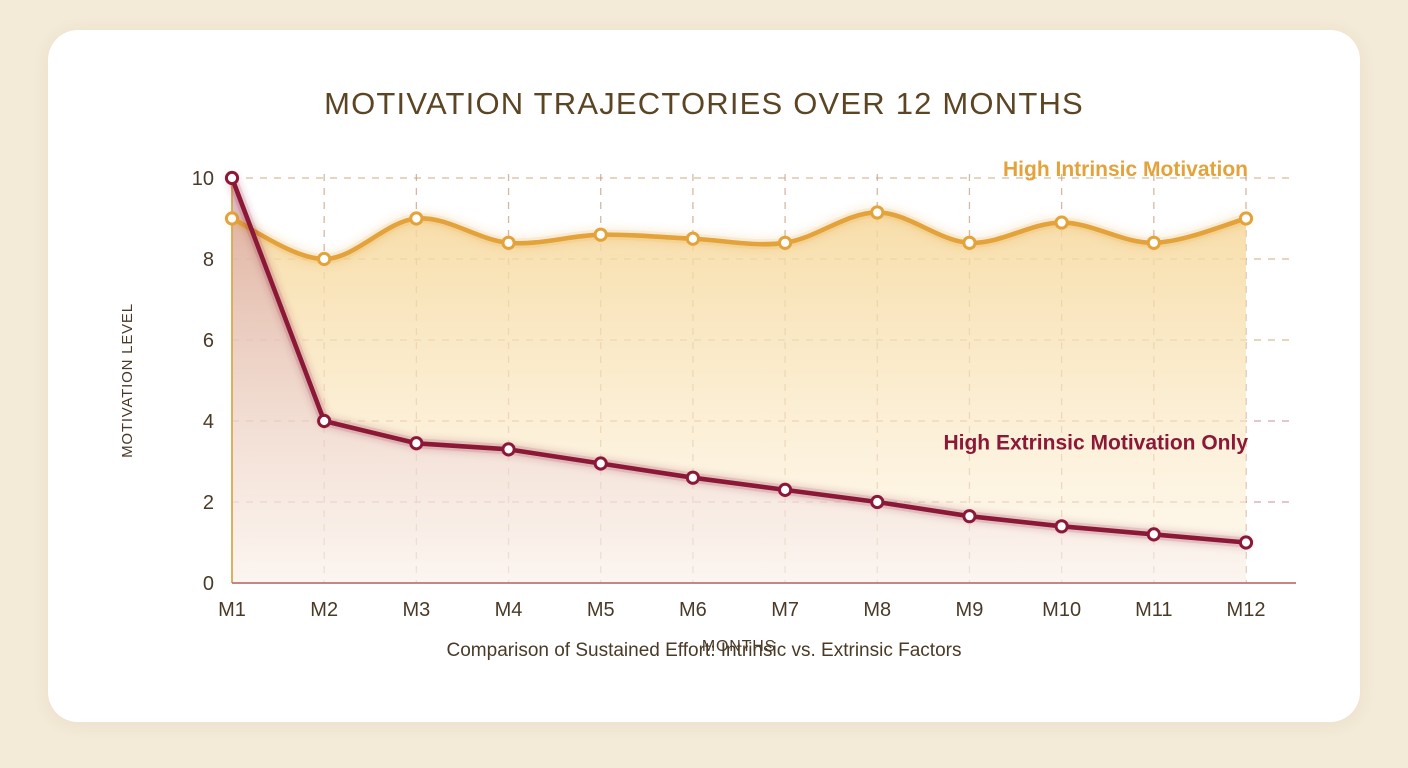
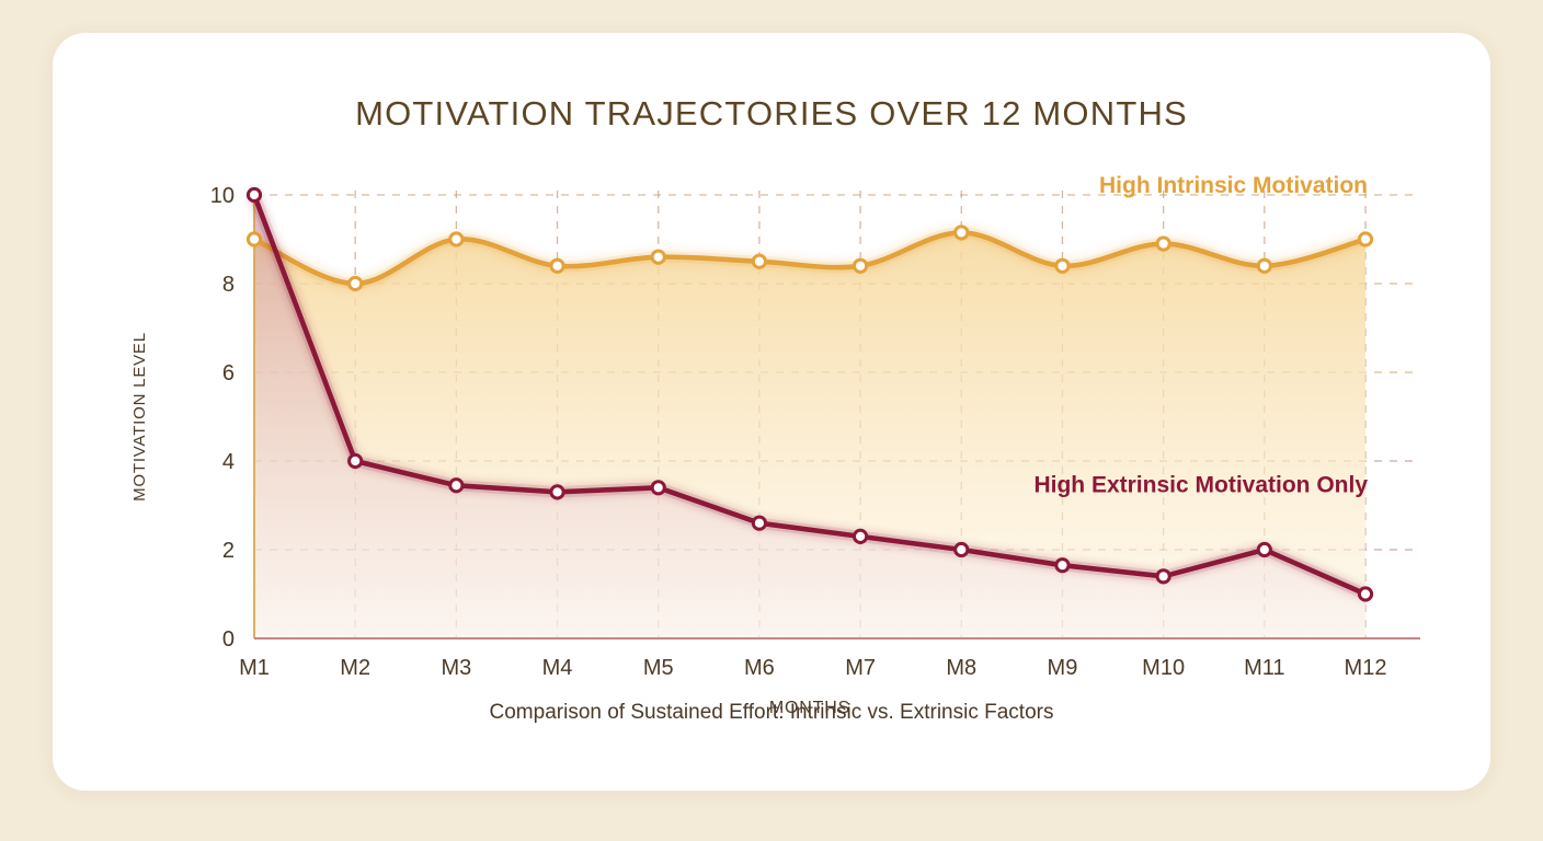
High Extrinsic Motivation Only/M5: 3.0 -> 3.4
High Extrinsic Motivation Only/M11: 1.2 -> 2.0
